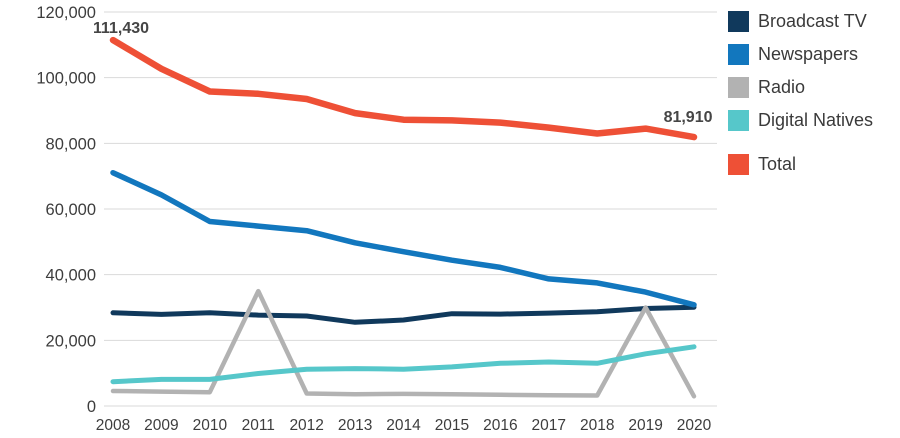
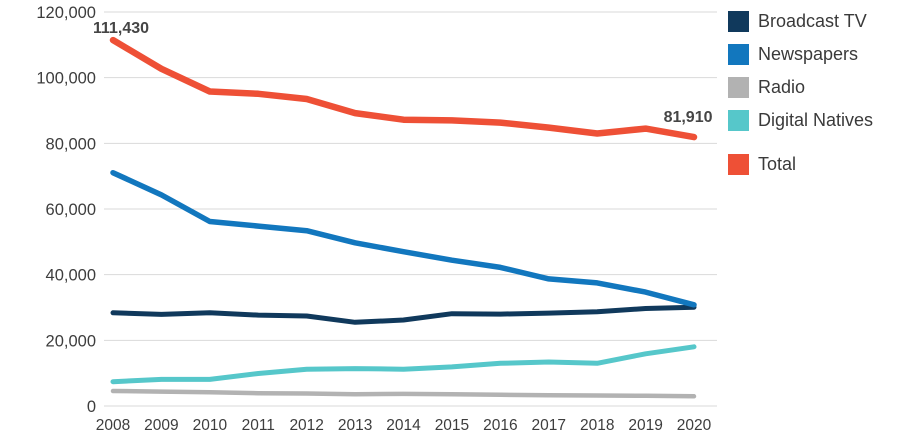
Radio/2011: 35000 -> 4000
Radio/2019: 30000 -> 3000
